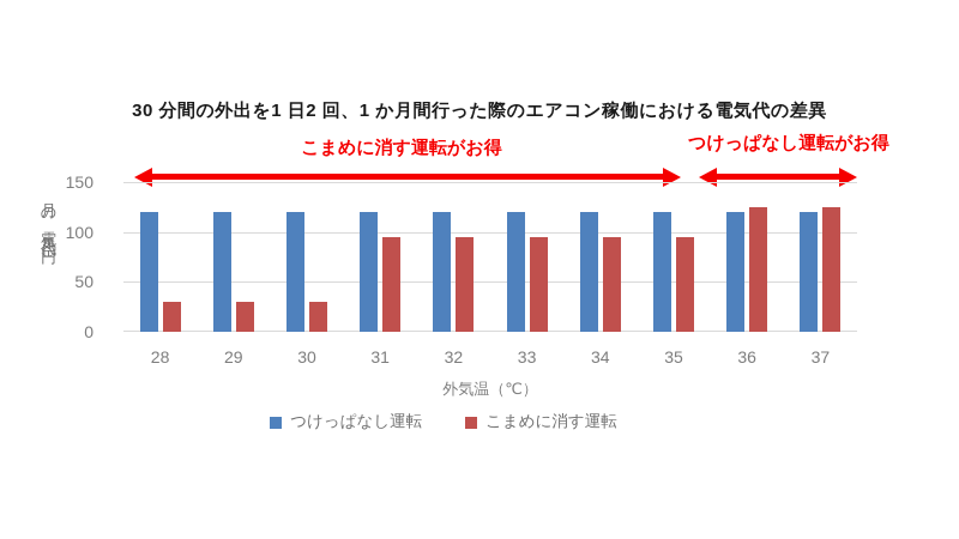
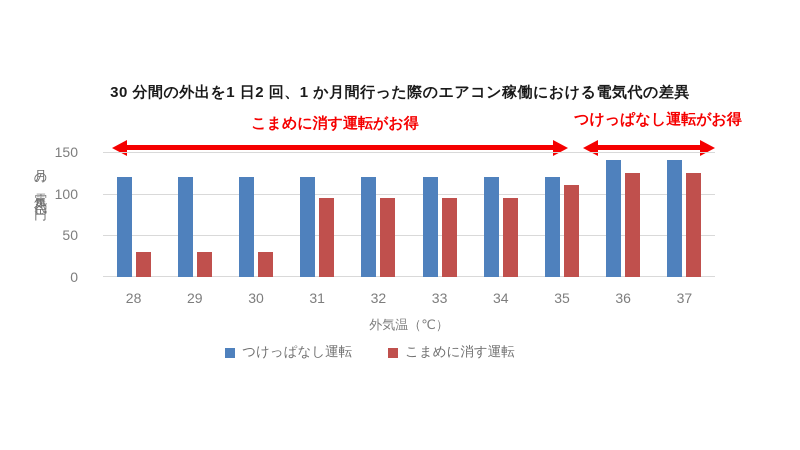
こまめに消す運転/35: 100 -> 110
つけっぱなし運転/36: 120 -> 140
つけっぱなし運転/37: 120 -> 140
